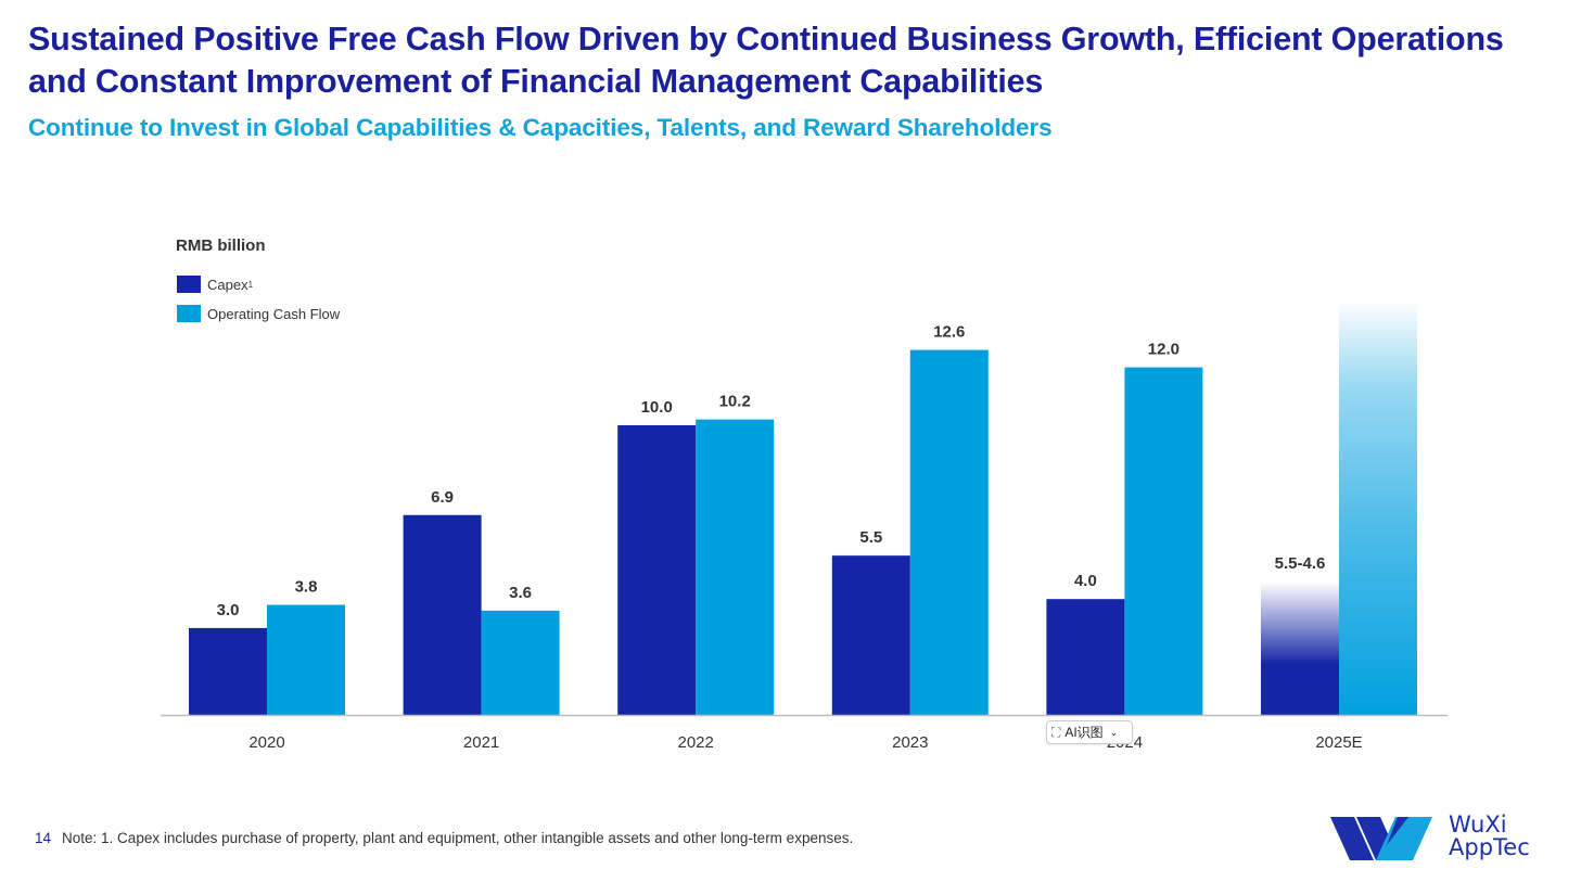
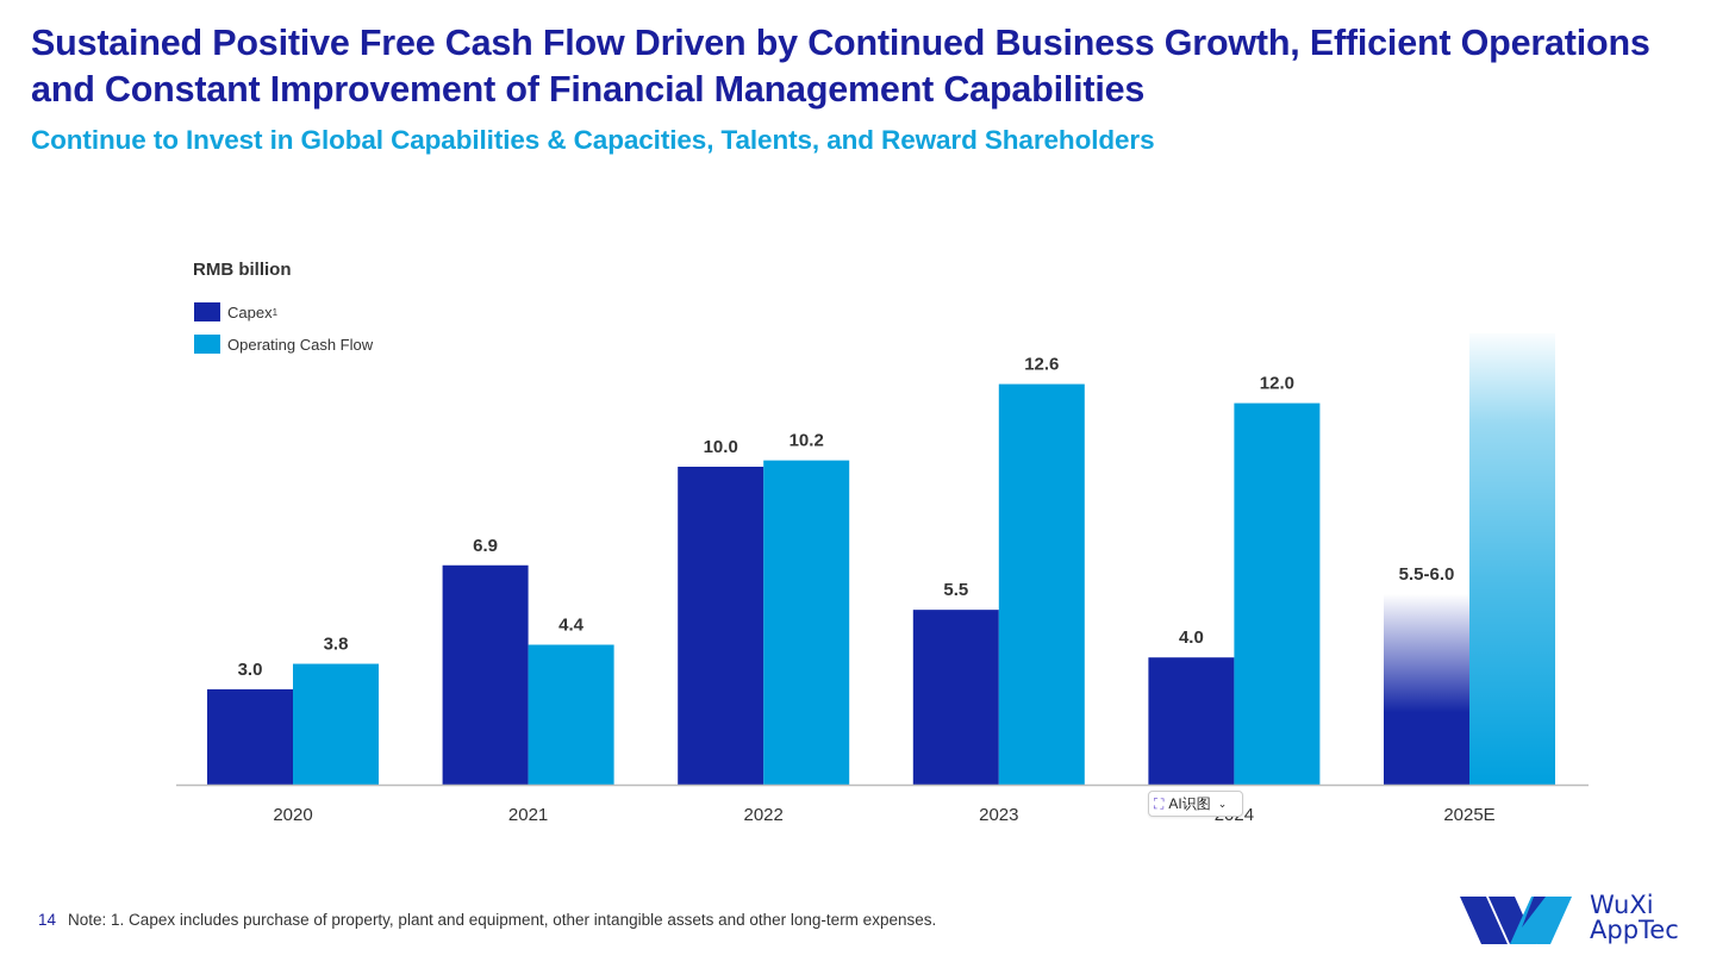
Operating Cash Flow/2021: 3.6 -> 4.4
Capex/2025E: 4.6 -> 6.0
